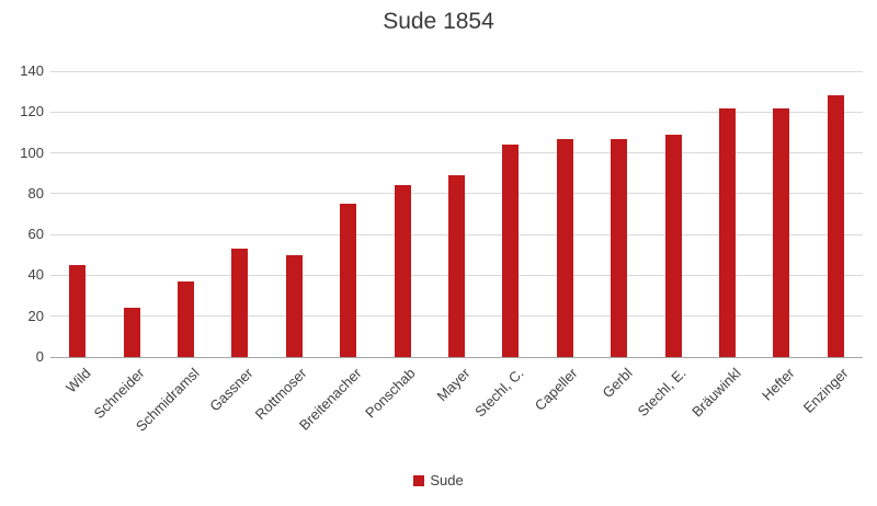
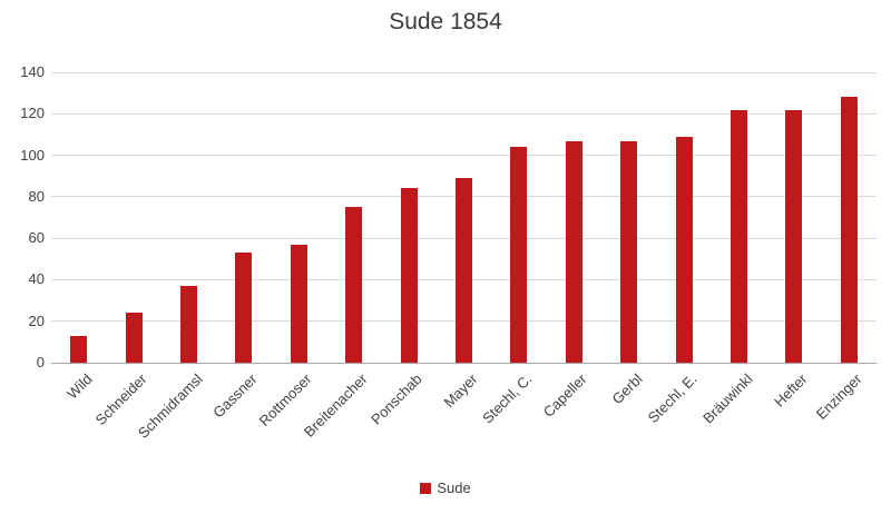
Wild: 45 -> 13
Rottmoser: 50 -> 57
